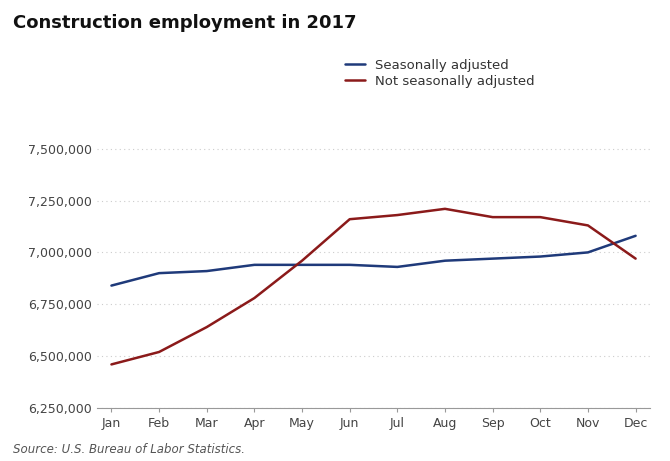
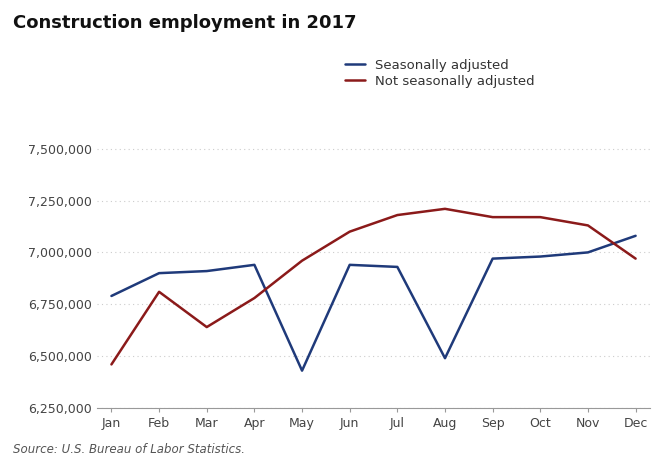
Seasonally adjusted/Jan: 6,840,000 -> 6,790,000
Not seasonally adjusted/Feb: 6,520,000 -> 6,810,000
Seasonally adjusted/May: 6,940,000 -> 6,430,000
Not seasonally adjusted/Jun: 7,160,000 -> 7,100,000
Seasonally adjusted/Aug: 6,960,000 -> 6,490,000
